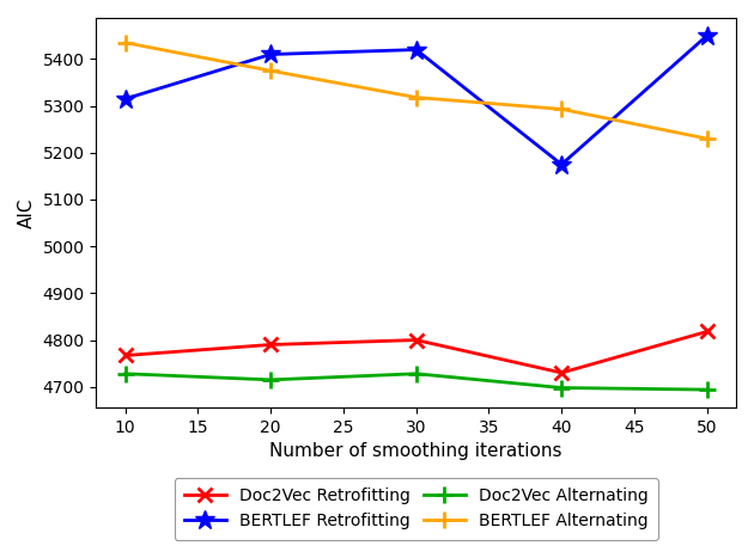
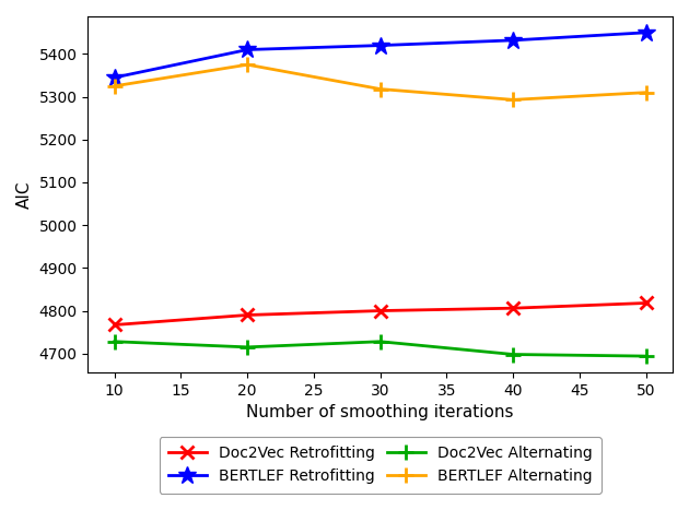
BERTLEF Retrofitting/10: 5315 -> 5345
BERTLEF Alternating/10: 5435 -> 5325
Doc2Vec Retrofitting/40: 4730 -> 4806
BERTLEF Retrofitting/40: 5175 -> 5432
BERTLEF Alternating/50: 5230 -> 5310
